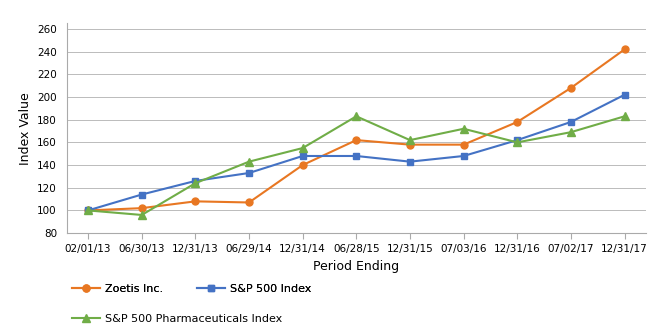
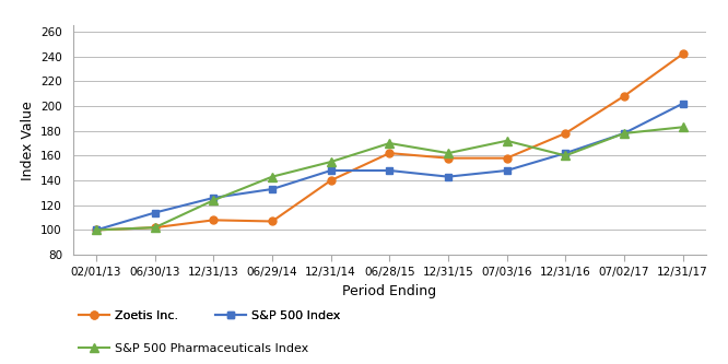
S&P 500 Pharmaceuticals Index/06/30/13: 96 -> 102
S&P 500 Pharmaceuticals Index/06/28/15: 183 -> 170
S&P 500 Pharmaceuticals Index/07/02/17: 169 -> 178
